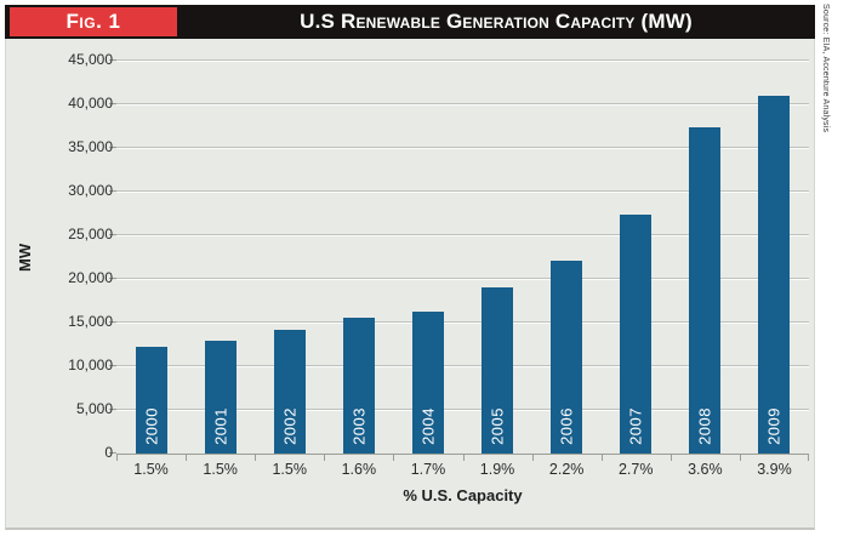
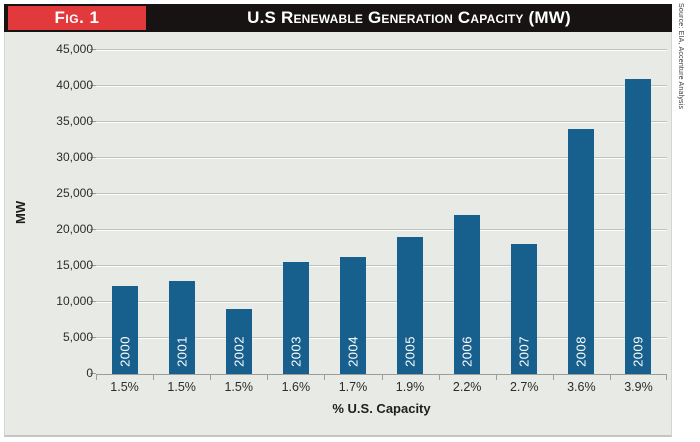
2002: 14000 -> 9000
2007: 27000 -> 18000
2008: 37000 -> 34000
